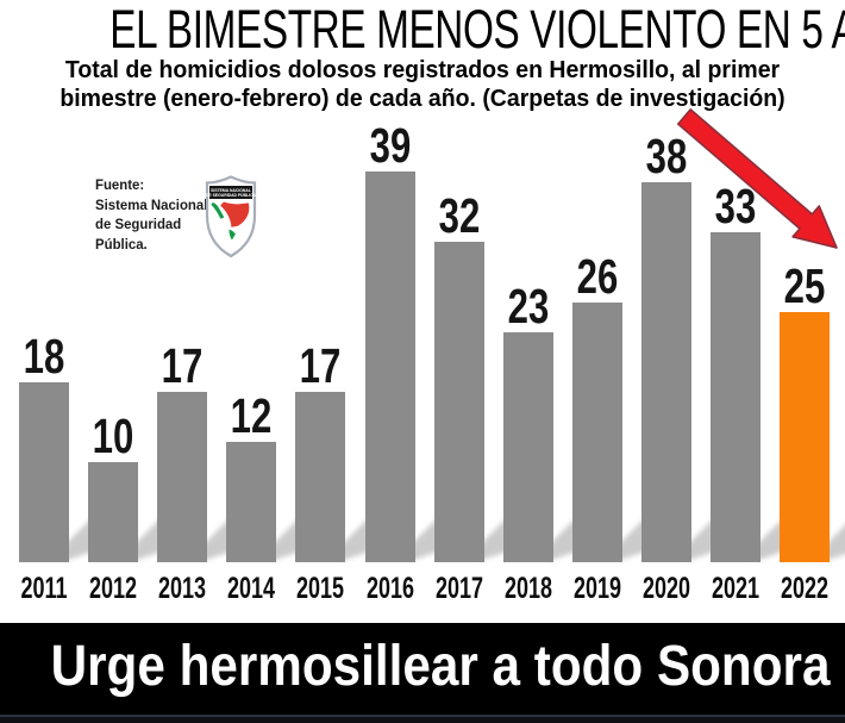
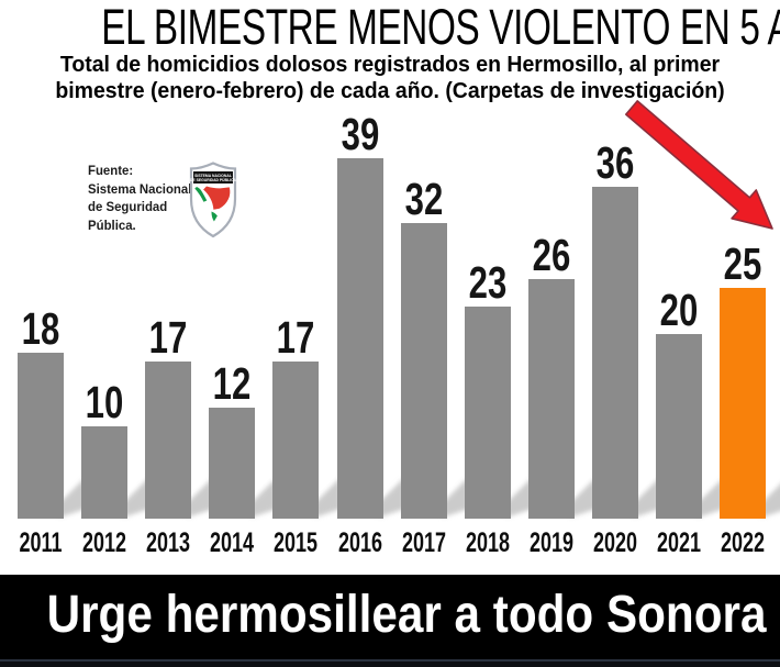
2020: 38 -> 36
2021: 33 -> 20
